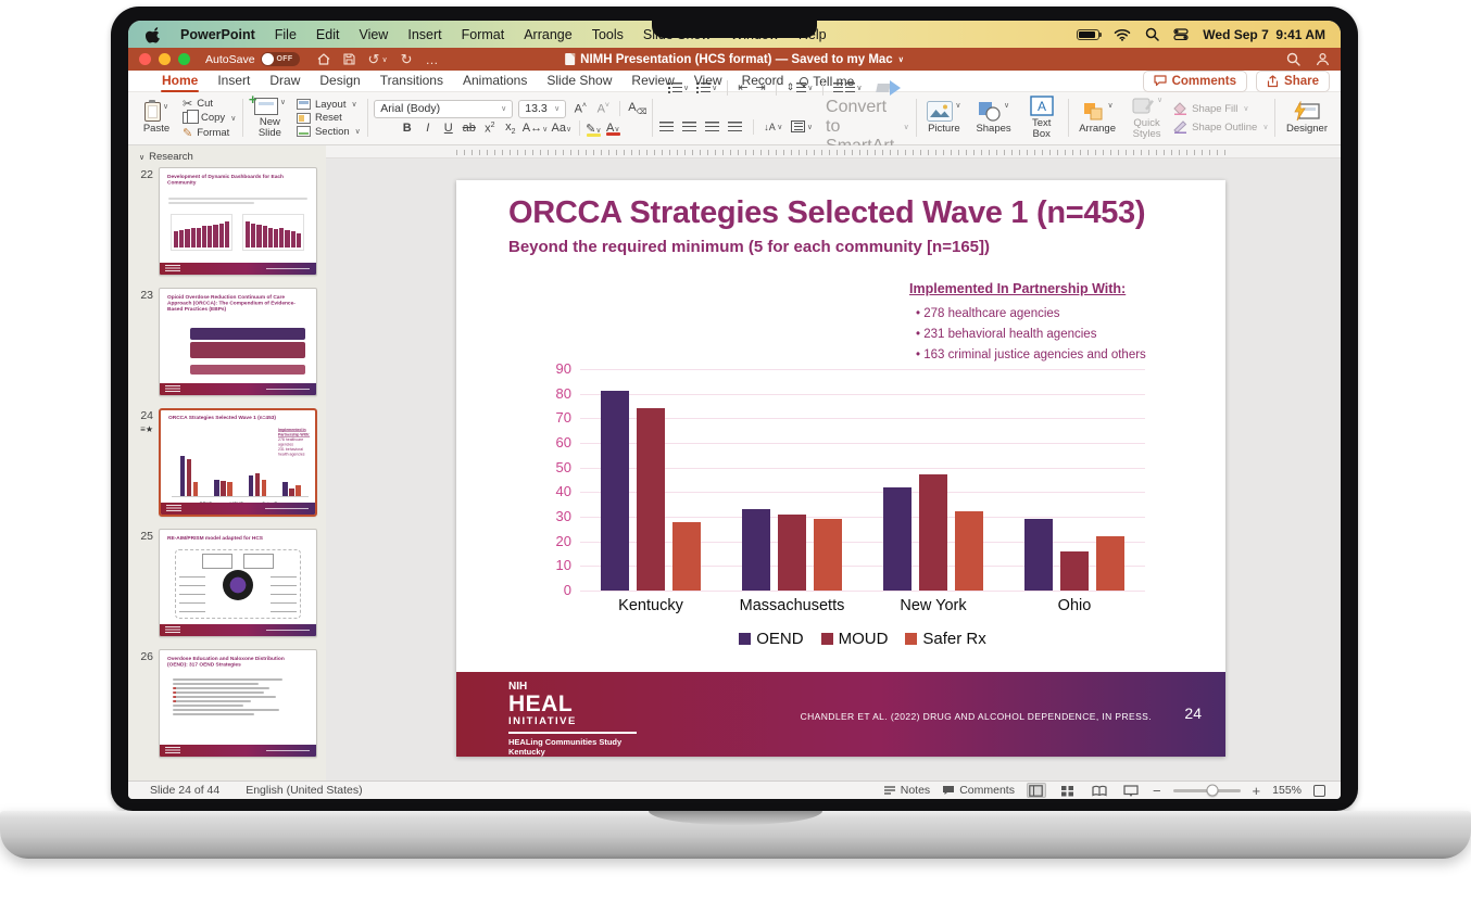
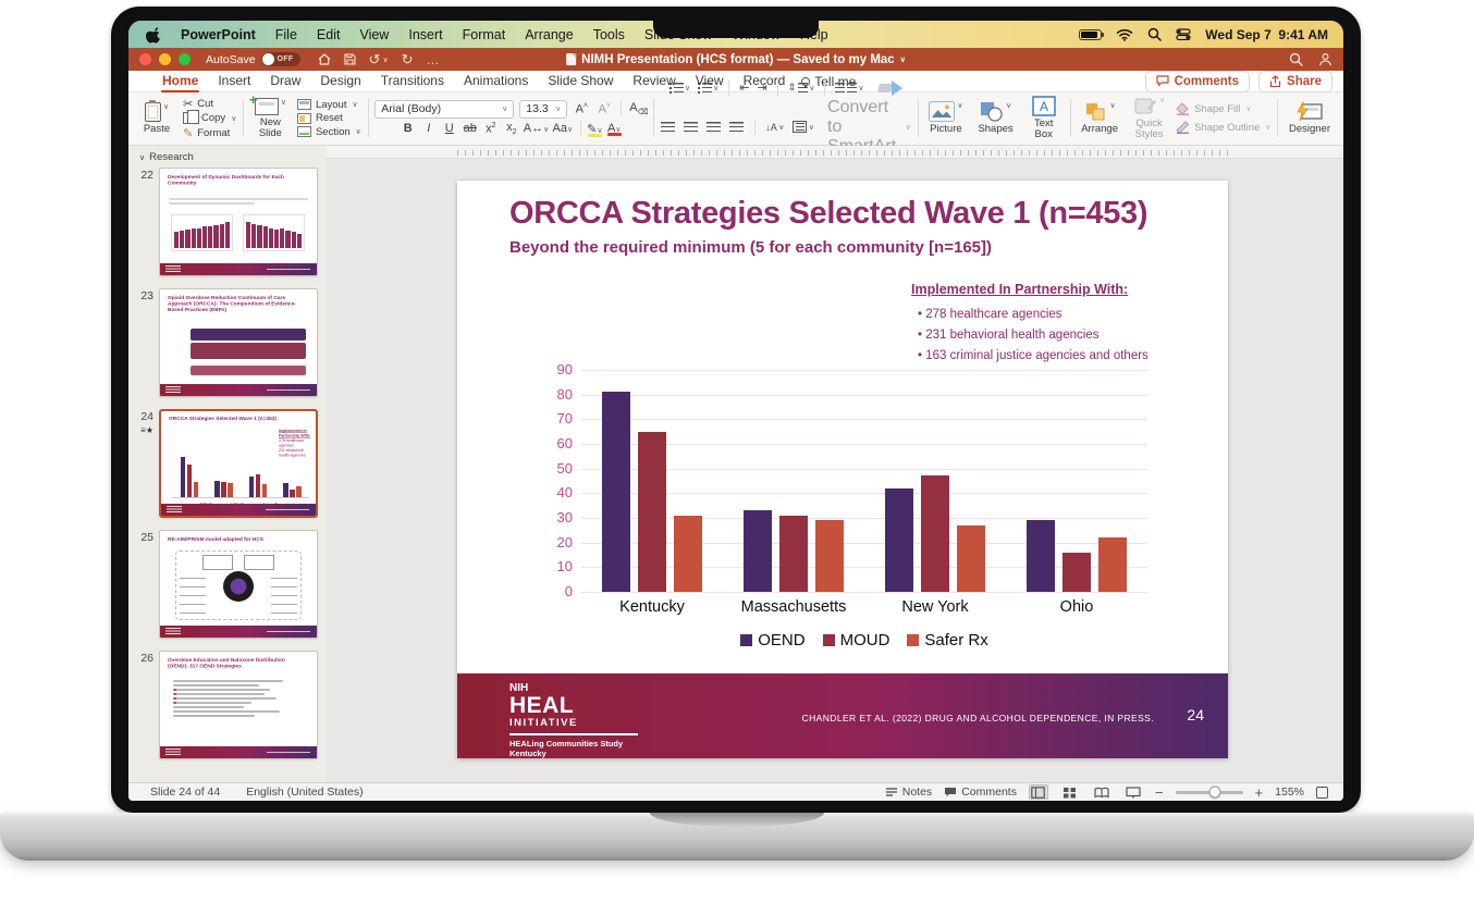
MOUD/Kentucky: 74 -> 65
Safer Rx/Kentucky: 28 -> 31
Safer Rx/New York: 32 -> 27
